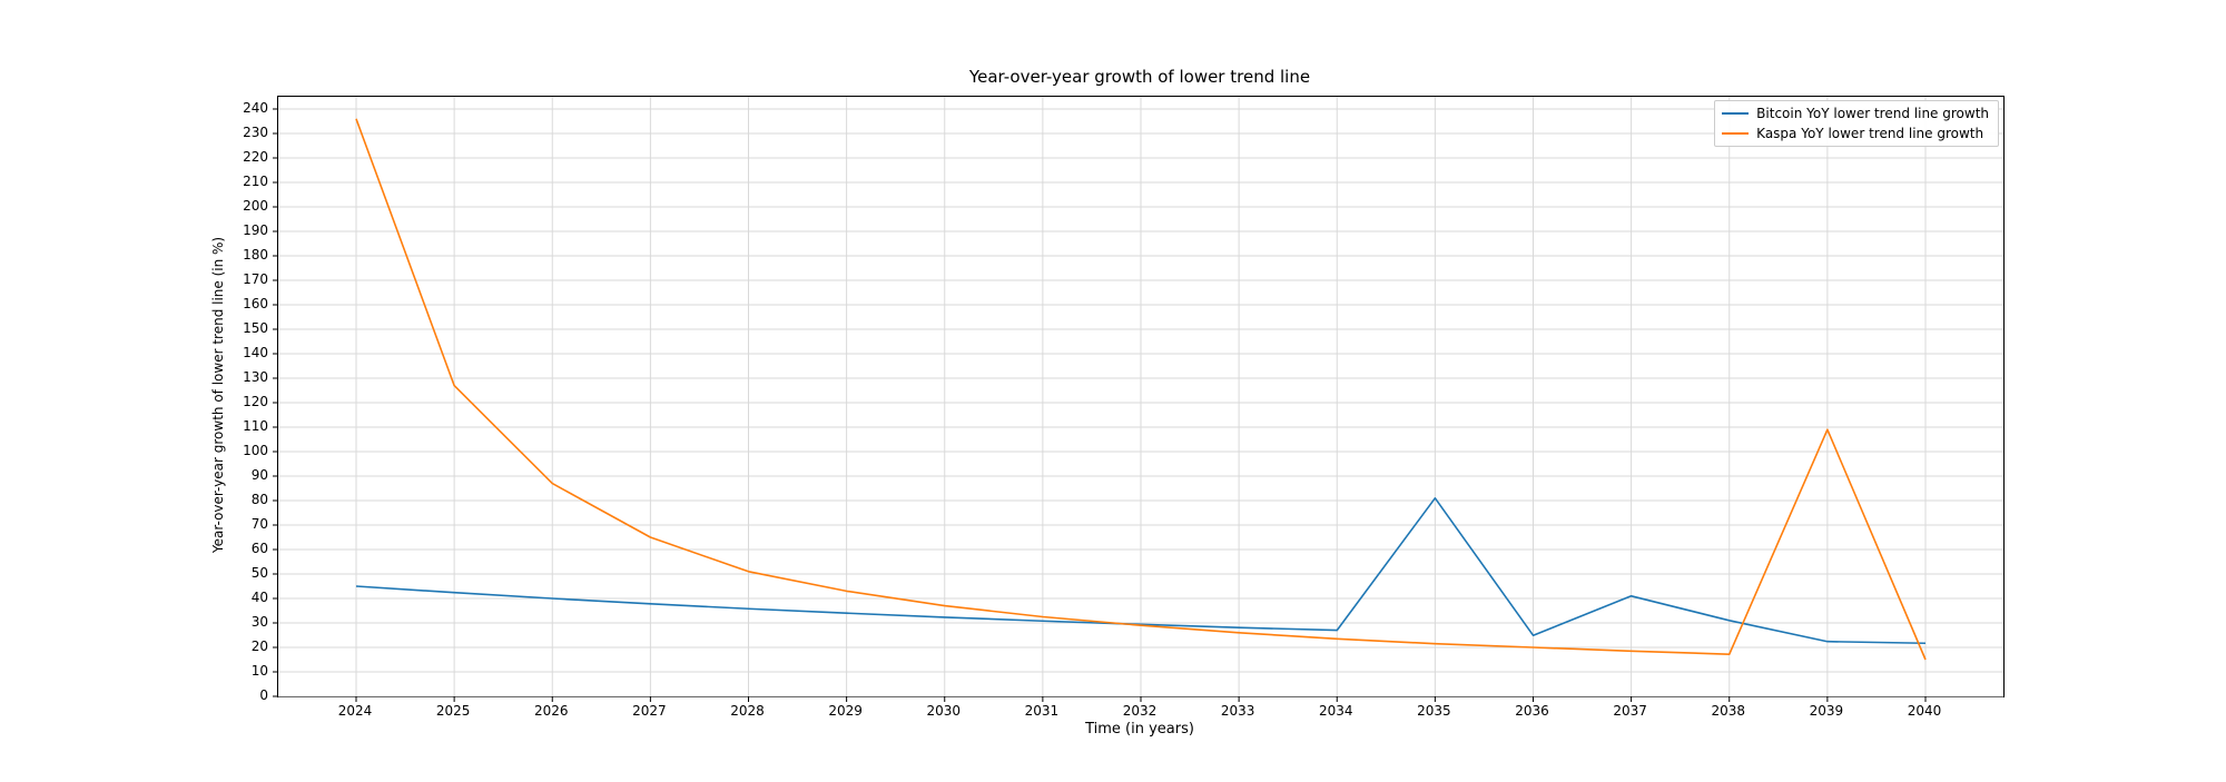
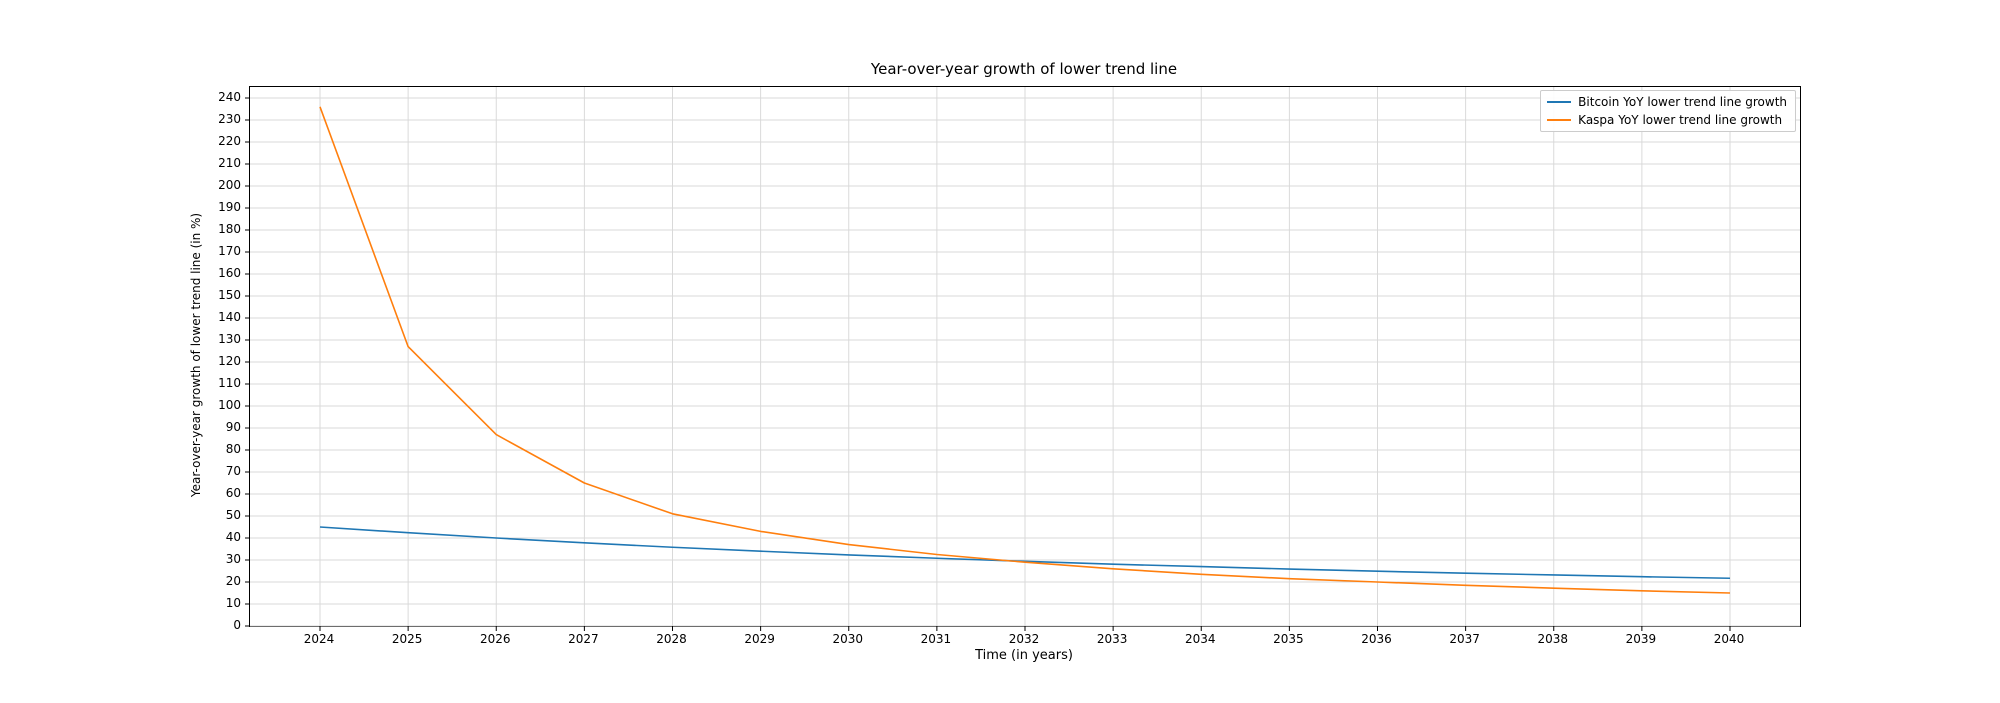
Bitcoin YoY lower trend line growth/2035: 81 -> 26
Bitcoin YoY lower trend line growth/2037: 41 -> 24
Bitcoin YoY lower trend line growth/2038: 31 -> 23
Kaspa YoY lower trend line growth/2039: 109 -> 16
